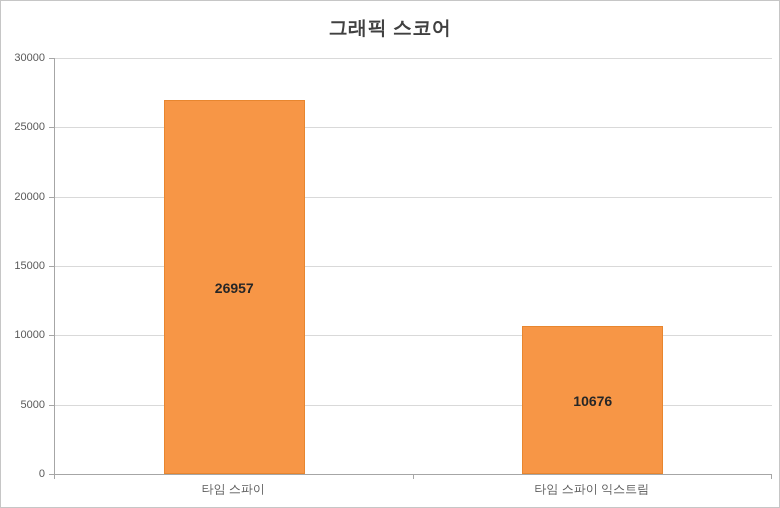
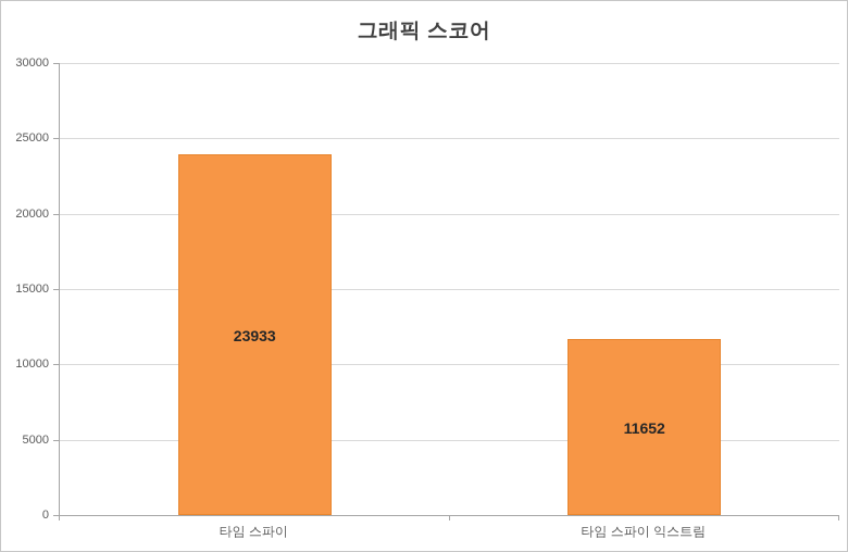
타임 스파이: 26957 -> 23933
타임 스파이 익스트림: 10676 -> 11652
